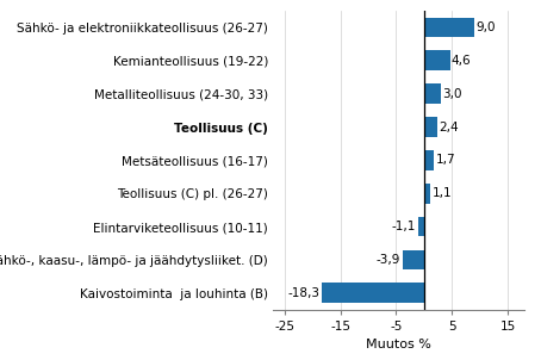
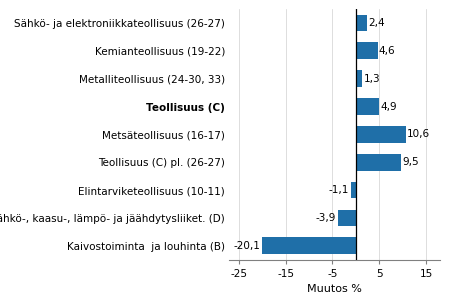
Sähkö- ja elektroniikkateollisuus (26-27): 9,0 -> 2,4
Metalliteollisuus (24-30, 33): 3,0 -> 1,3
Teollisuus (C): 2,4 -> 4,9
Metsäteollisuus (16-17): 1,7 -> 10,6
Teollisuus (C) pl. (26-27): 1,1 -> 9,5
Kaivostoiminta ja louhinta (B): -18,3 -> -20,1
